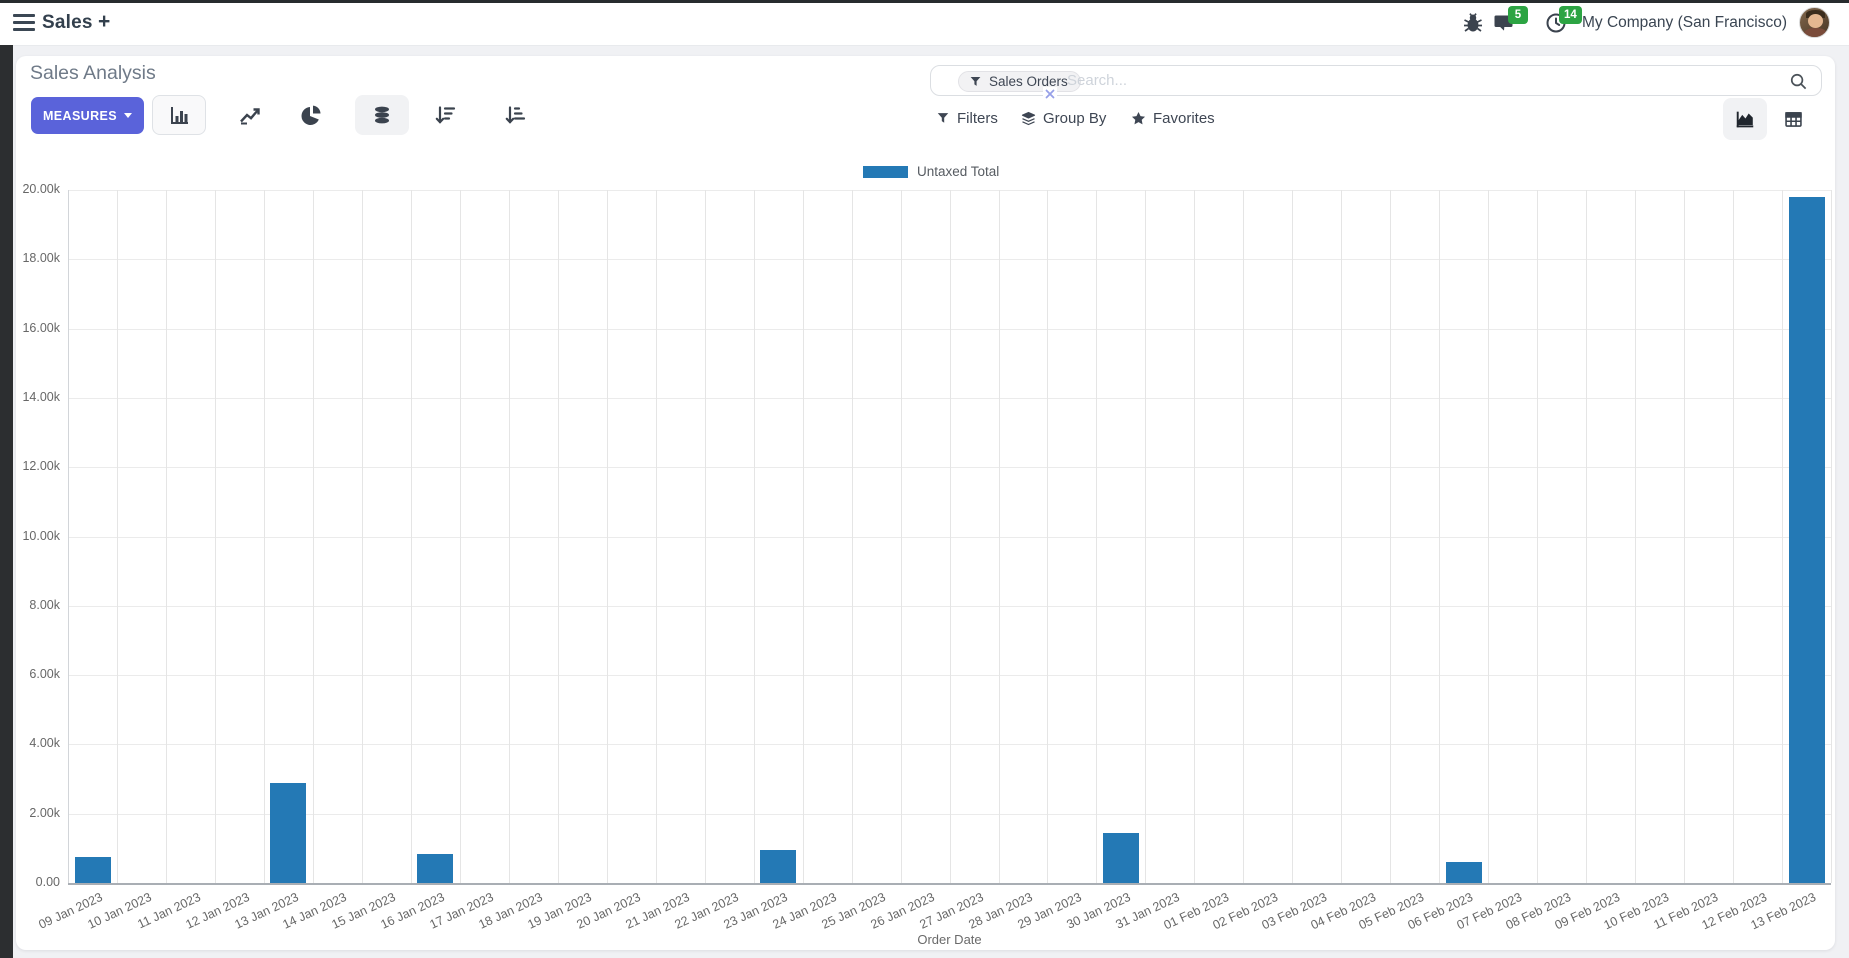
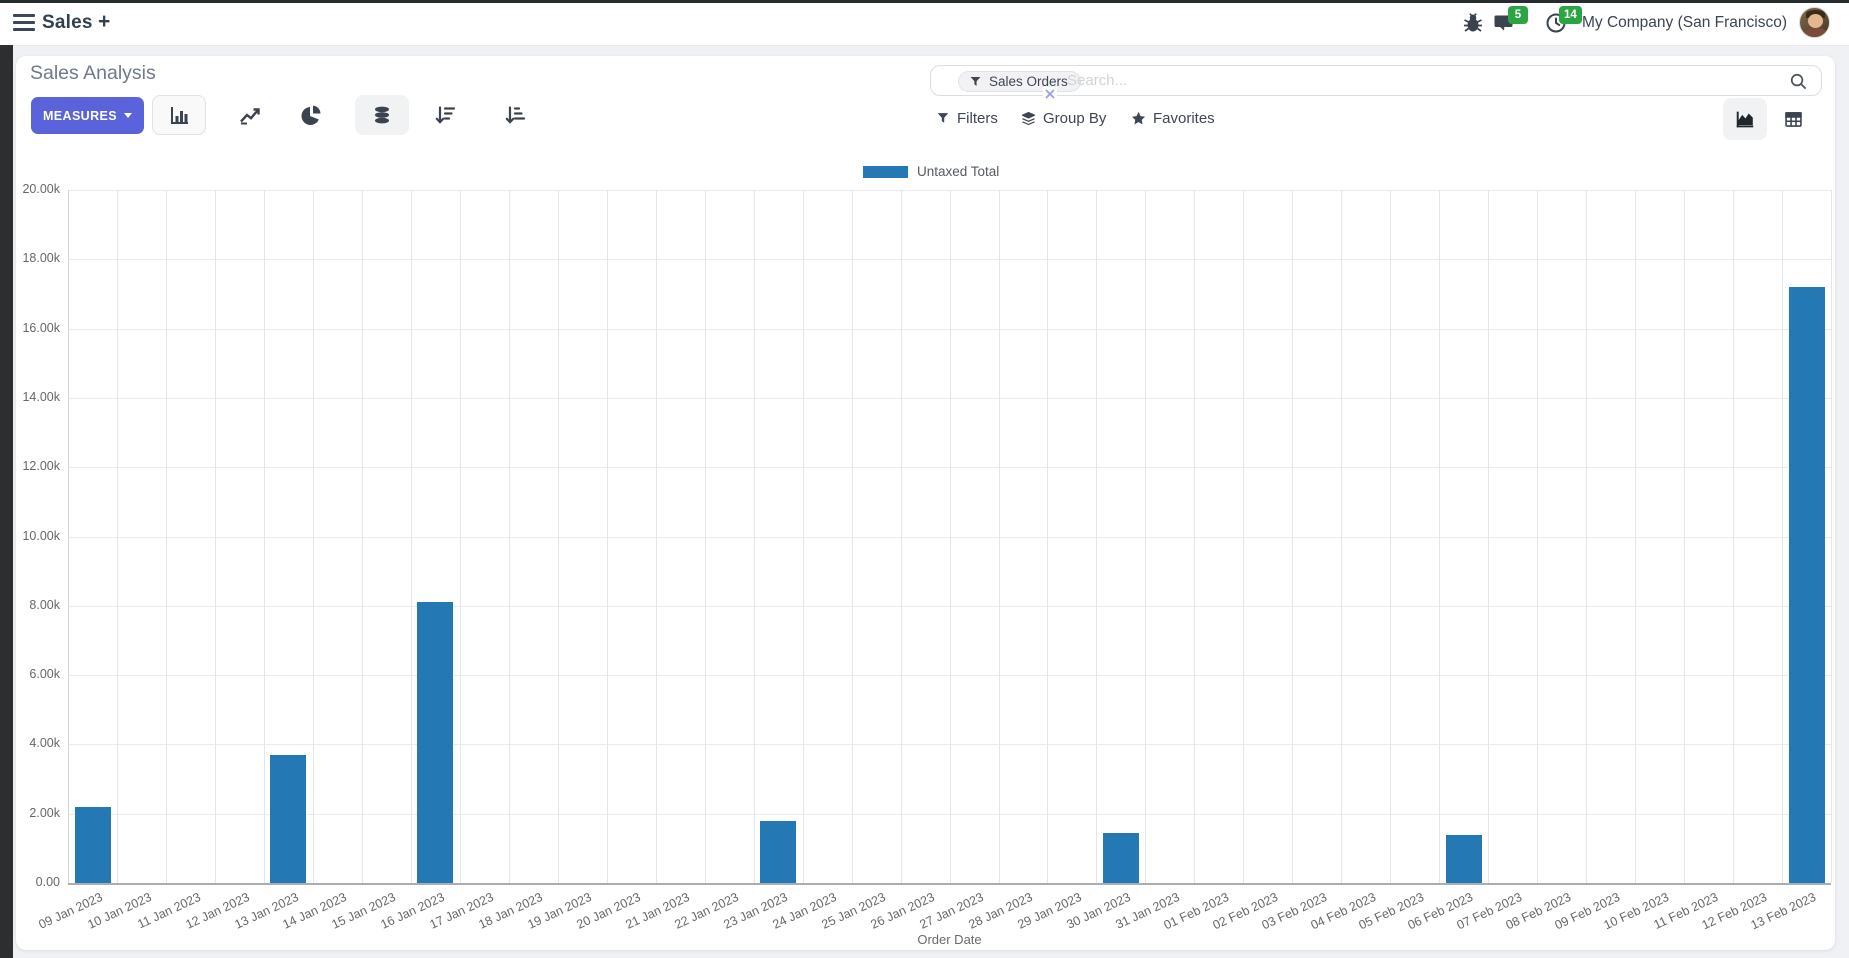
09 Jan 2023: 0.8k -> 2.2k
13 Jan 2023: 2.9k -> 3.7k
16 Jan 2023: 0.8k -> 8.1k
23 Jan 2023: 1.0k -> 1.8k
06 Feb 2023: 0.6k -> 1.4k
13 Feb 2023: 19.8k -> 17.2k
